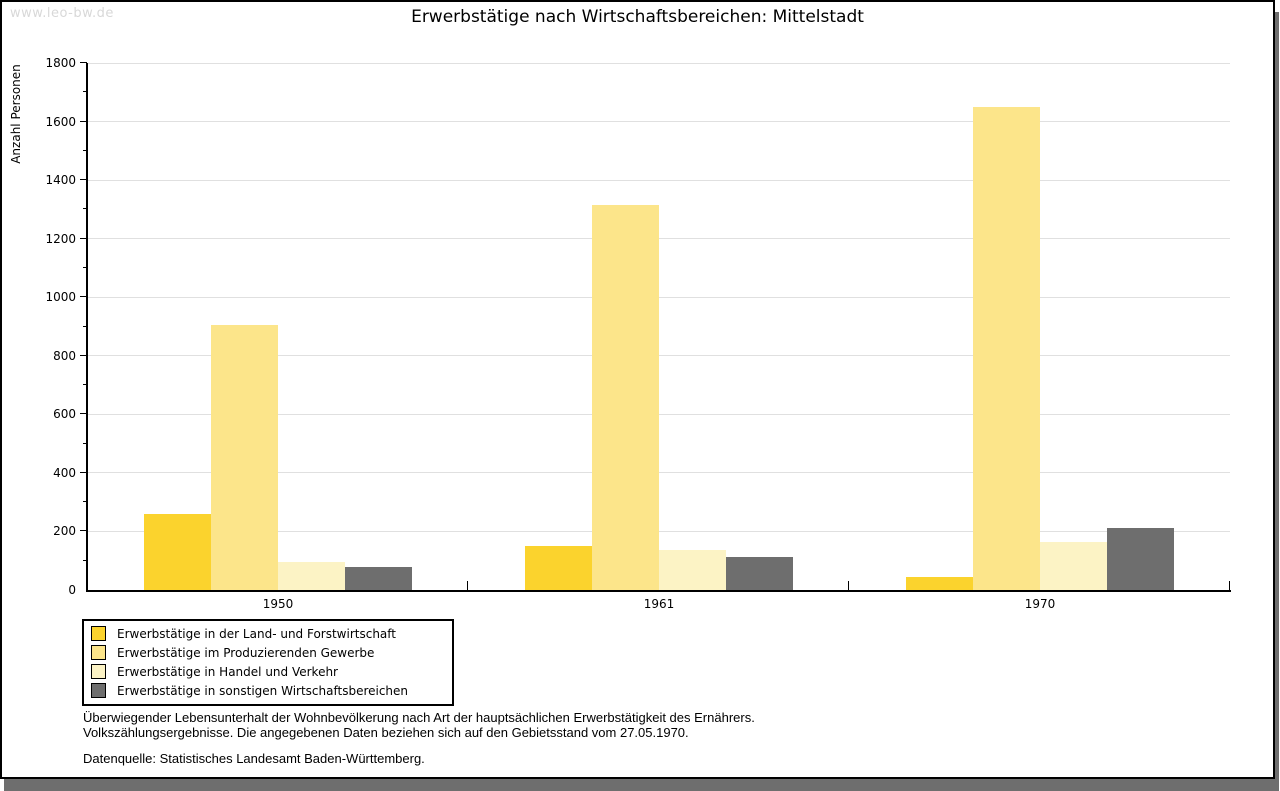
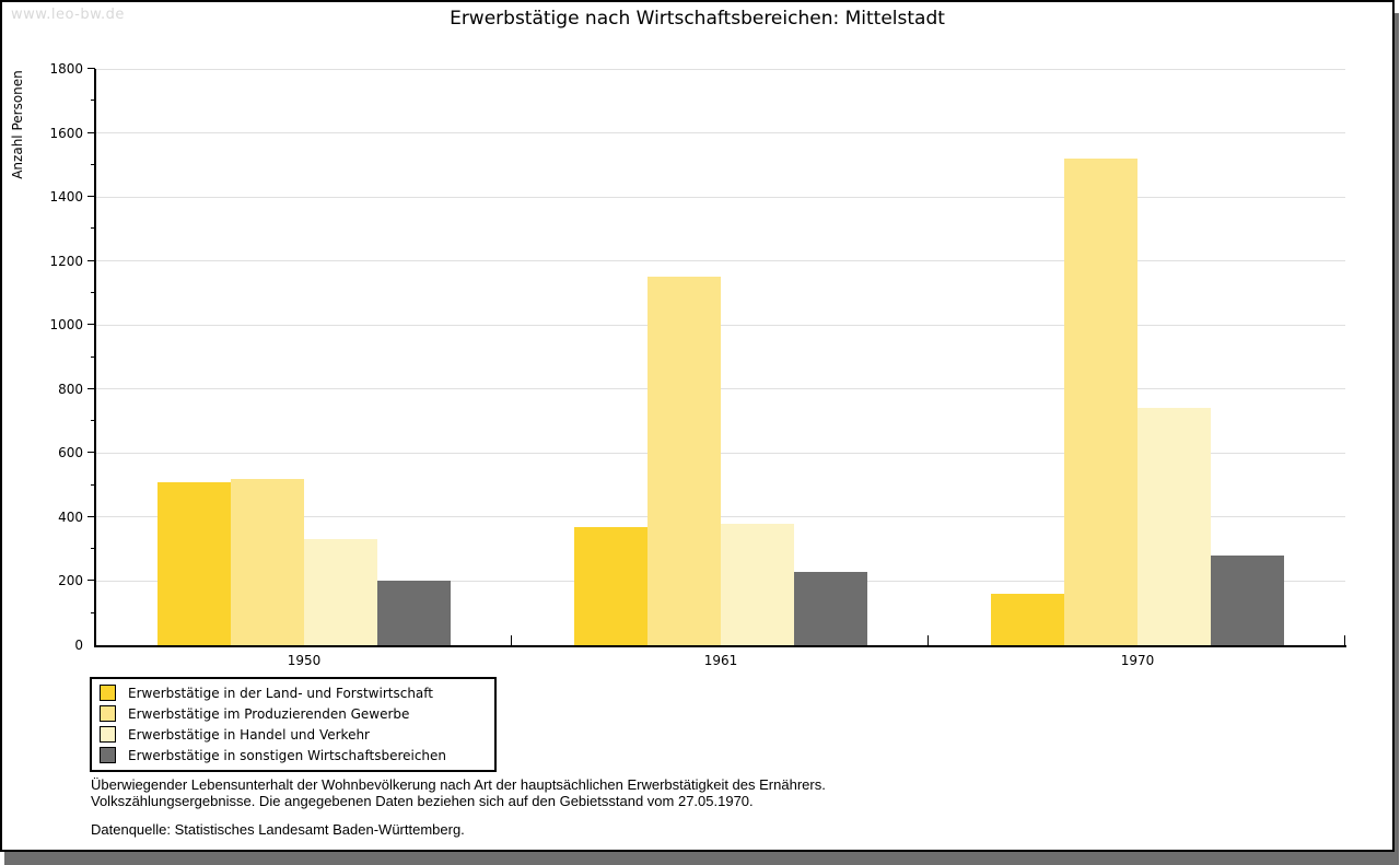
Erwerbstätige in der Land- und Forstwirtschaft/1950: 260 -> 510
Erwerbstätige im Produzierenden Gewerbe/1950: 900 -> 520
Erwerbstätige in Handel und Verkehr/1950: 100 -> 330
Erwerbstätige in sonstigen Wirtschaftsbereichen/1950: 80 -> 200
Erwerbstätige in der Land- und Forstwirtschaft/1961: 150 -> 370
Erwerbstätige im Produzierenden Gewerbe/1961: 1320 -> 1150
Erwerbstätige in Handel und Verkehr/1961: 140 -> 380
Erwerbstätige in sonstigen Wirtschaftsbereichen/1961: 110 -> 230
Erwerbstätige in der Land- und Forstwirtschaft/1970: 40 -> 160
Erwerbstätige im Produzierenden Gewerbe/1970: 1650 -> 1520
Erwerbstätige in Handel und Verkehr/1970: 160 -> 740
Erwerbstätige in sonstigen Wirtschaftsbereichen/1970: 210 -> 280
